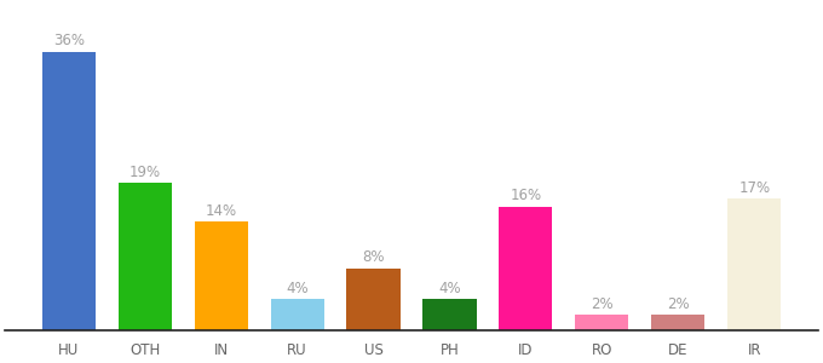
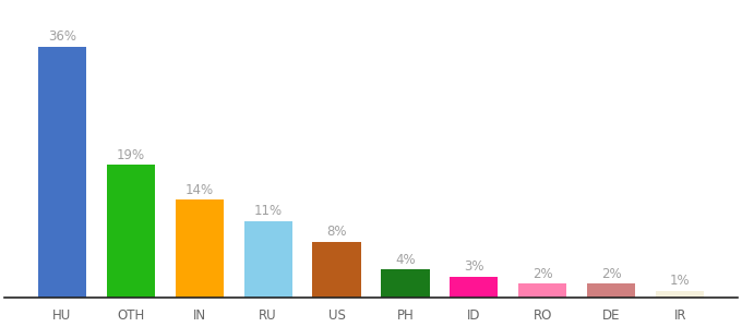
RU: 4% -> 11%
ID: 16% -> 3%
IR: 17% -> 1%
